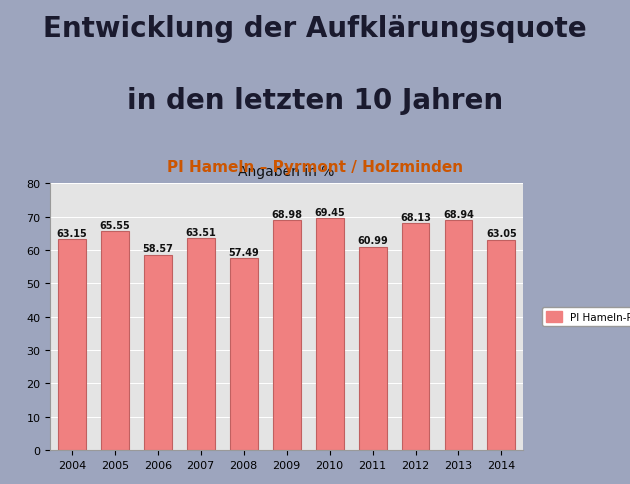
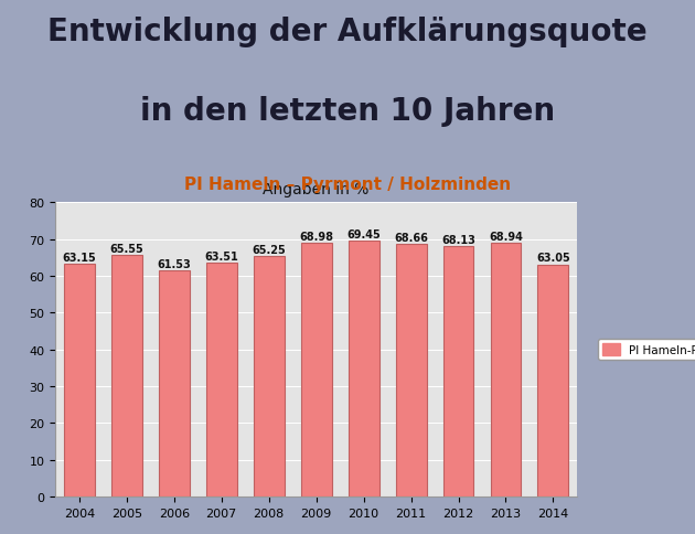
2006: 58.57 -> 61.53
2008: 57.49 -> 65.25
2011: 60.99 -> 68.66
